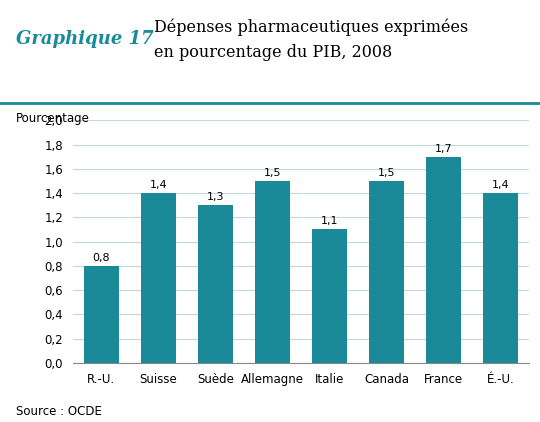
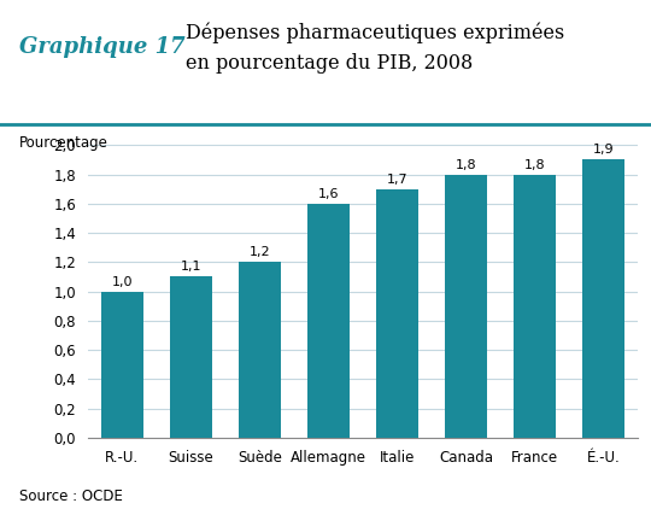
R.-U.: 0,8 -> 1,0
Suisse: 1,4 -> 1,1
Suède: 1,3 -> 1,2
Allemagne: 1,5 -> 1,6
Italie: 1,1 -> 1,7
Canada: 1,5 -> 1,8
France: 1,7 -> 1,8
É.-U.: 1,4 -> 1,9
